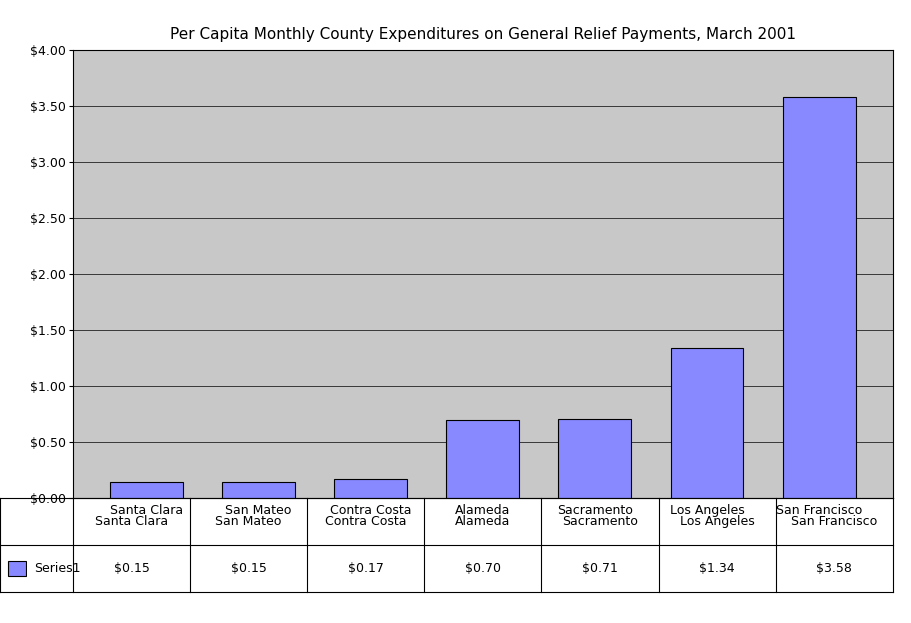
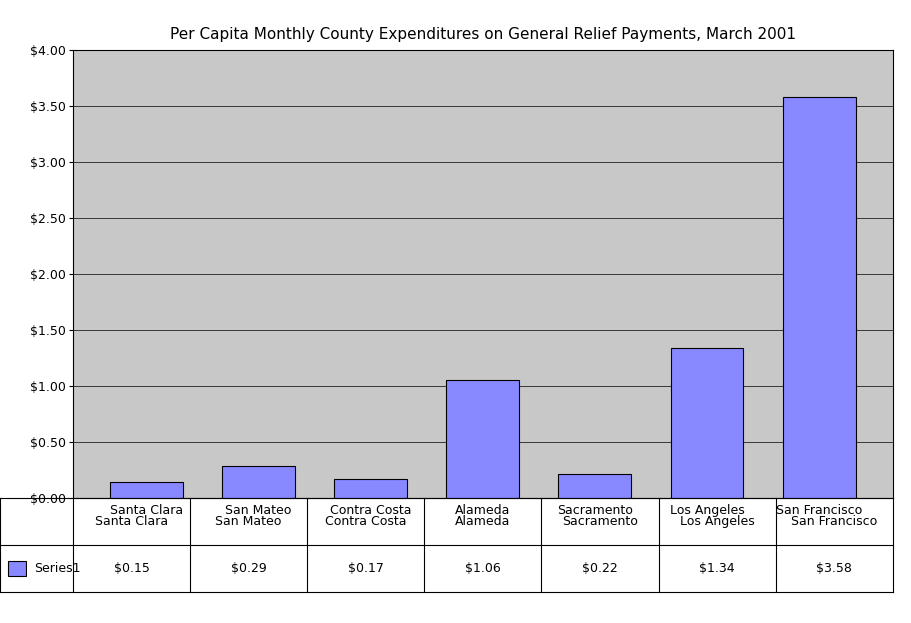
San Mateo: $0.15 -> $0.29
Alameda: $0.70 -> $1.06
Sacramento: $0.71 -> $0.22
